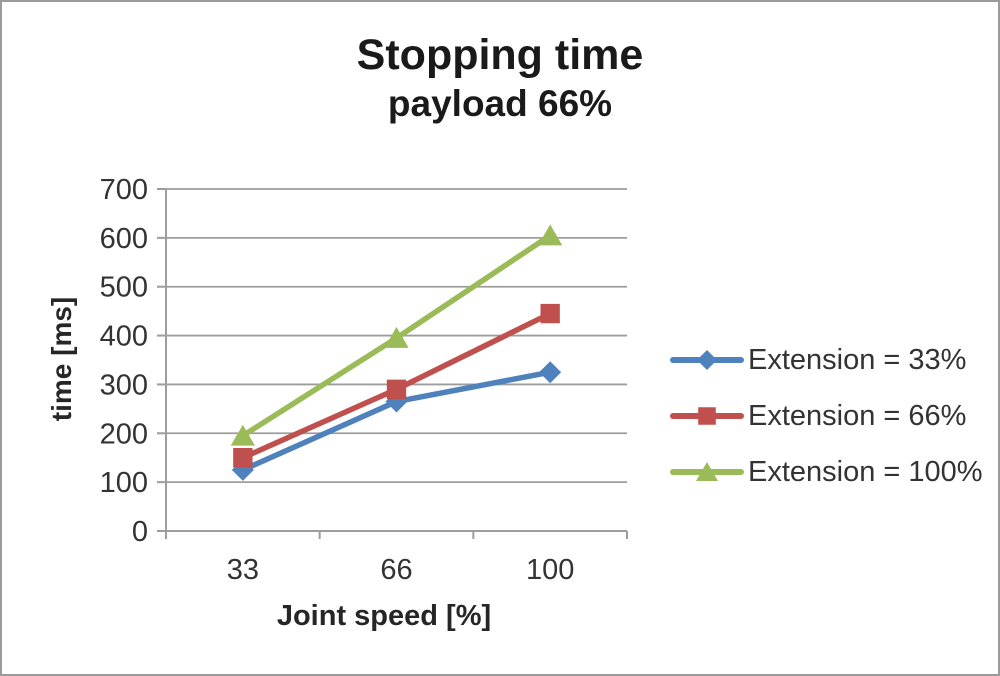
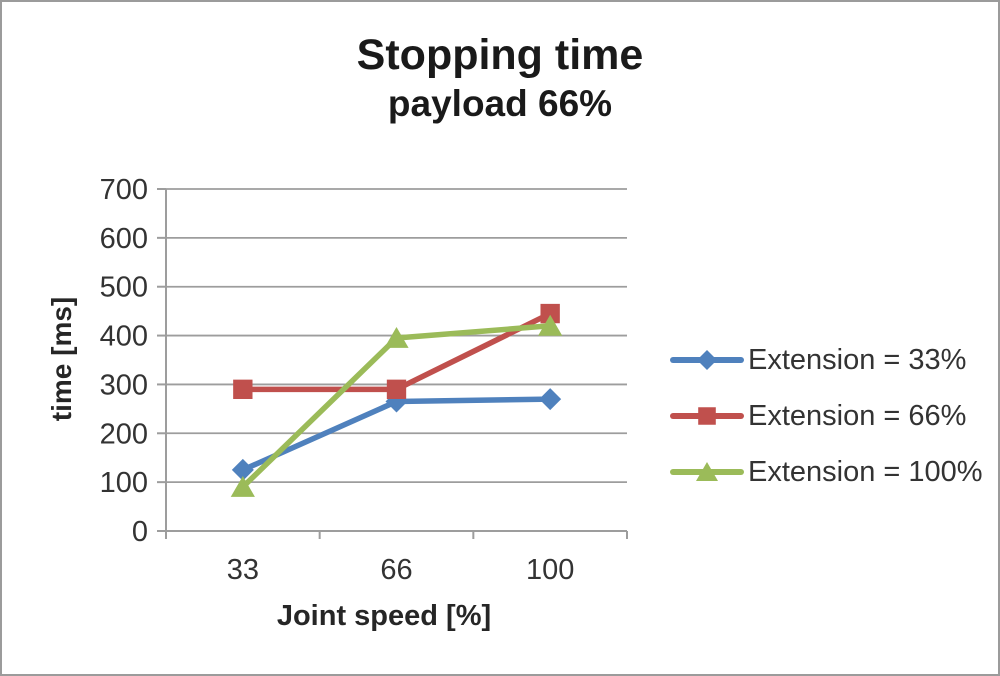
Extension = 66%/33: 150 -> 290
Extension = 100%/33: 200 -> 90
Extension = 33%/100: 320 -> 270
Extension = 100%/100: 600 -> 420
